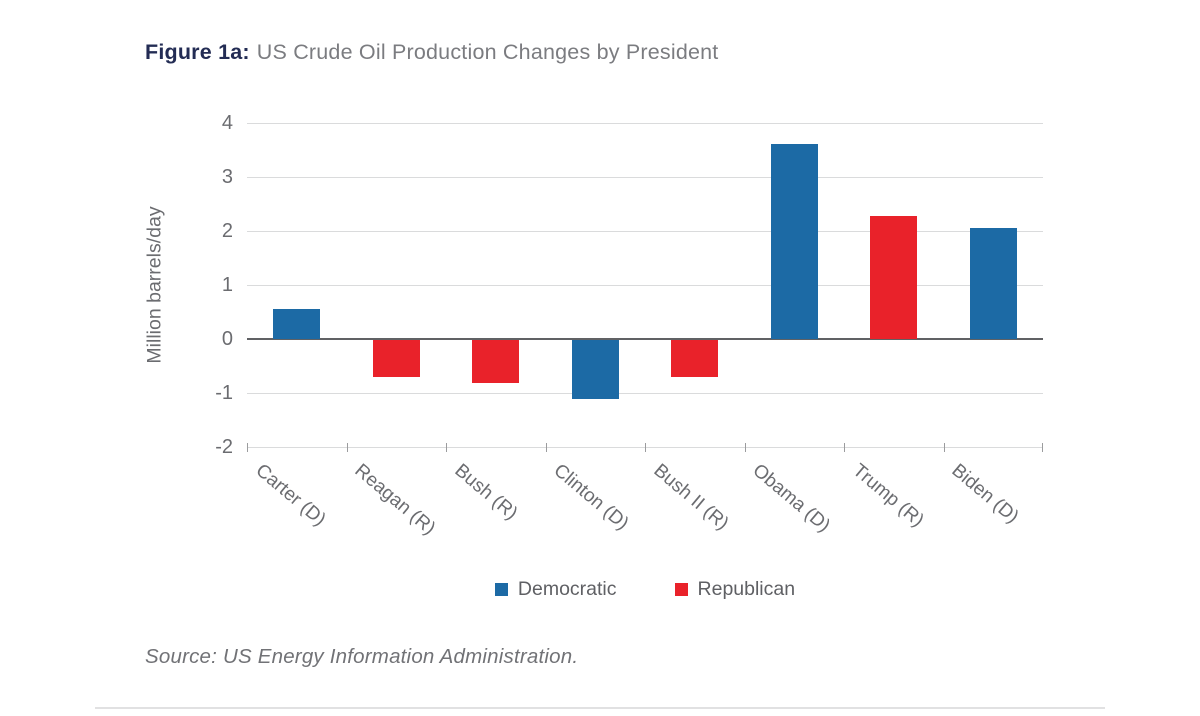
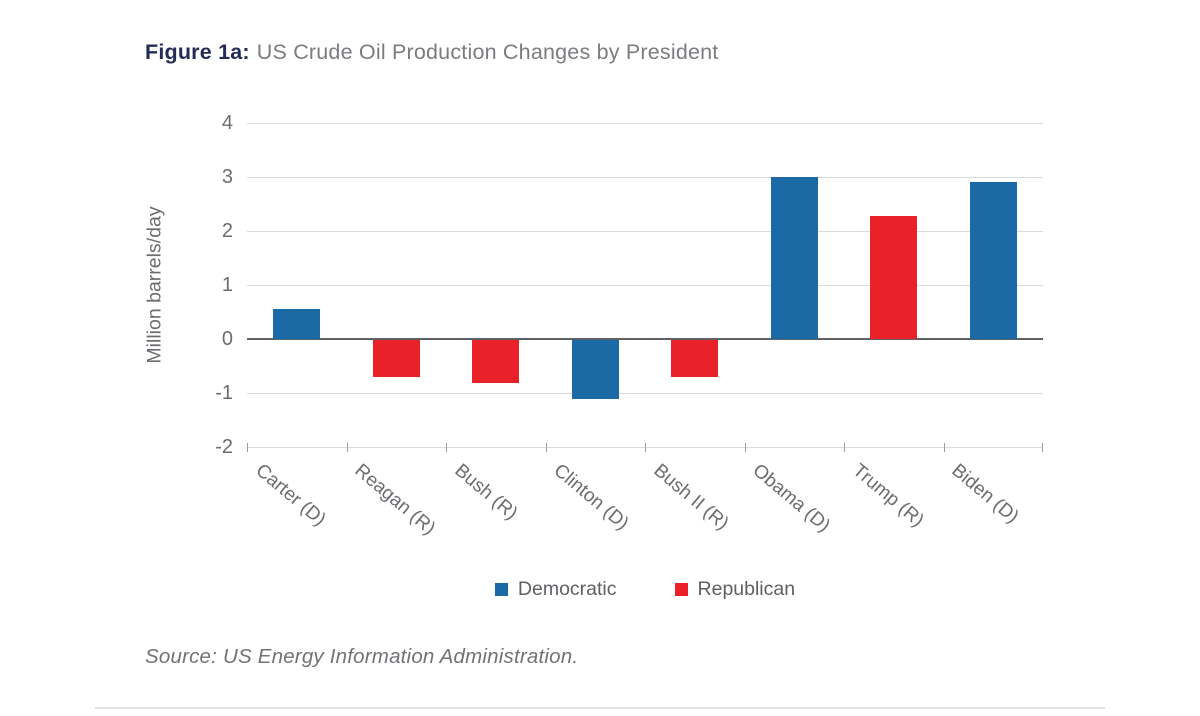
Obama (D): 3.6 -> 3.0
Biden (D): 2.0 -> 2.9
